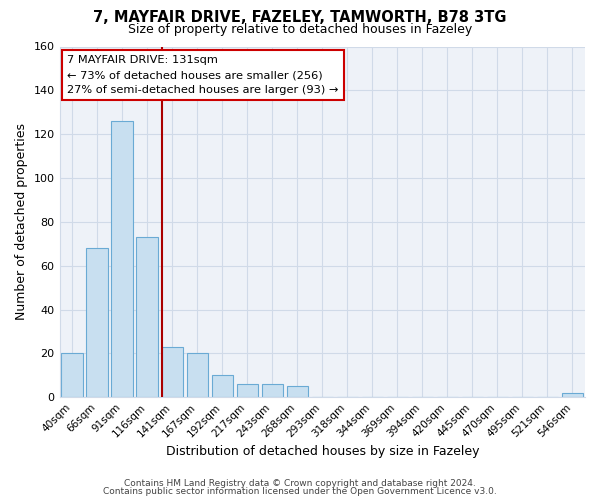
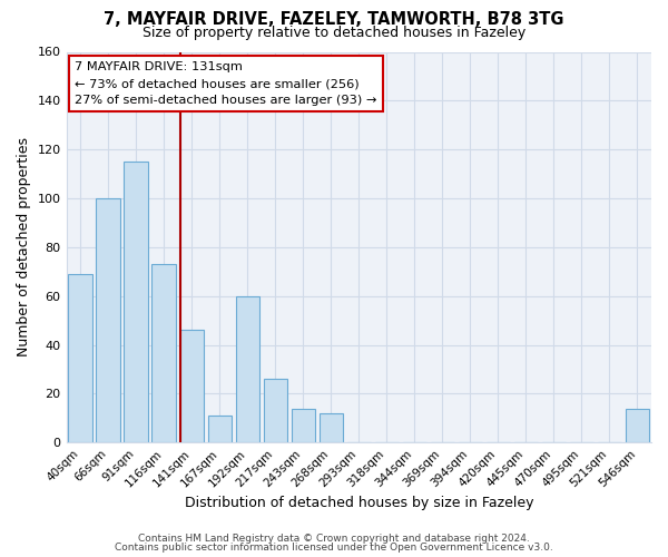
40sqm: 20 -> 69
66sqm: 68 -> 100
91sqm: 126 -> 115
141sqm: 23 -> 46
167sqm: 20 -> 11
192sqm: 10 -> 60
217sqm: 6 -> 26
243sqm: 6 -> 14
268sqm: 5 -> 12
546sqm: 2 -> 14
